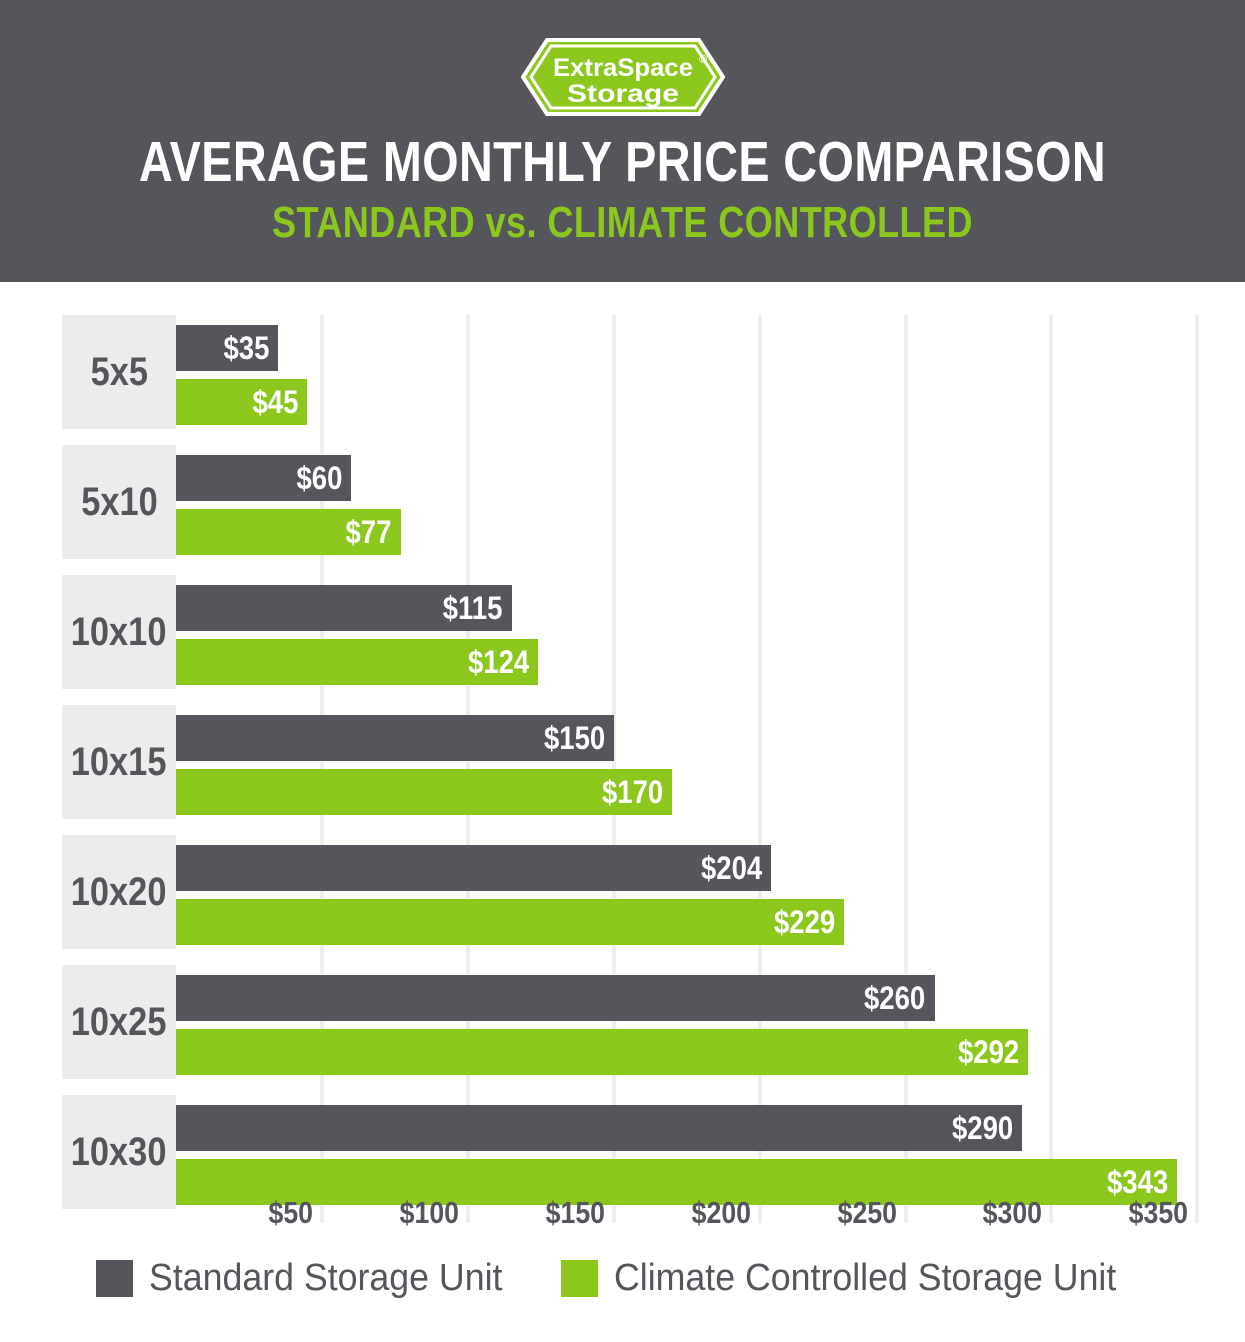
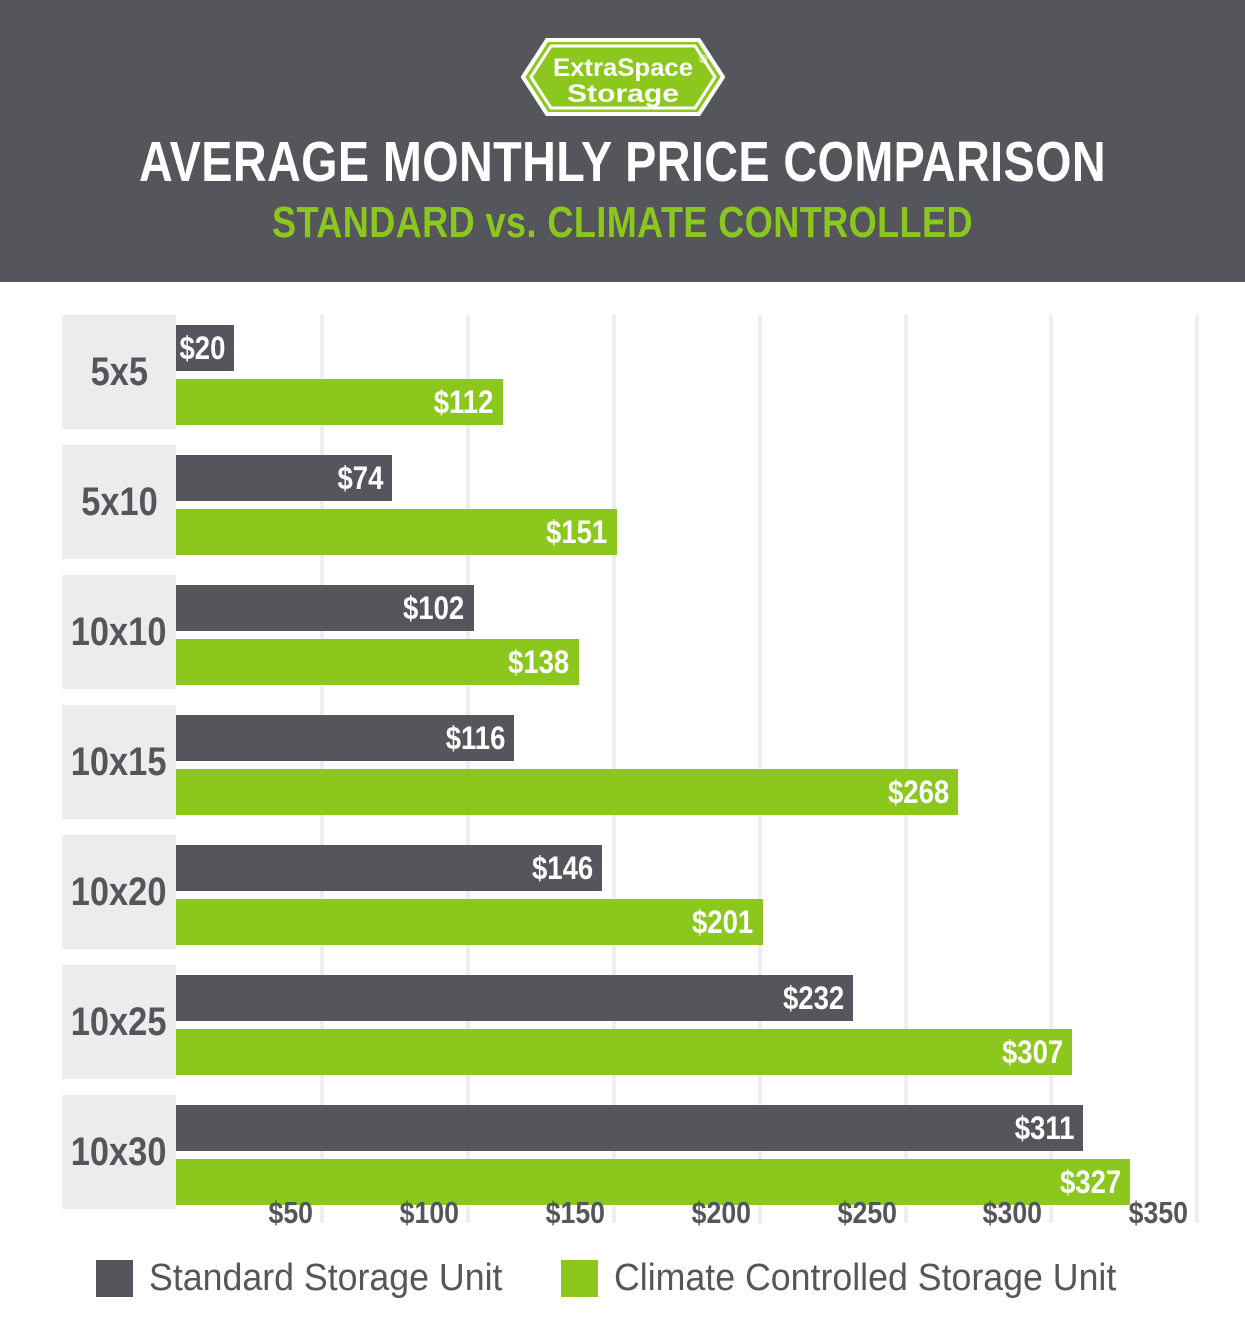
Standard Storage Unit/5x5: $35 -> $20
Climate Controlled Storage Unit/5x5: $45 -> $112
Standard Storage Unit/5x10: $60 -> $74
Climate Controlled Storage Unit/5x10: $77 -> $151
Standard Storage Unit/10x10: $115 -> $102
Climate Controlled Storage Unit/10x10: $124 -> $138
Standard Storage Unit/10x15: $150 -> $116
Climate Controlled Storage Unit/10x15: $170 -> $268
Standard Storage Unit/10x20: $204 -> $146
Climate Controlled Storage Unit/10x20: $229 -> $201
Standard Storage Unit/10x25: $260 -> $232
Climate Controlled Storage Unit/10x25: $292 -> $307
Standard Storage Unit/10x30: $290 -> $311
Climate Controlled Storage Unit/10x30: $343 -> $327
